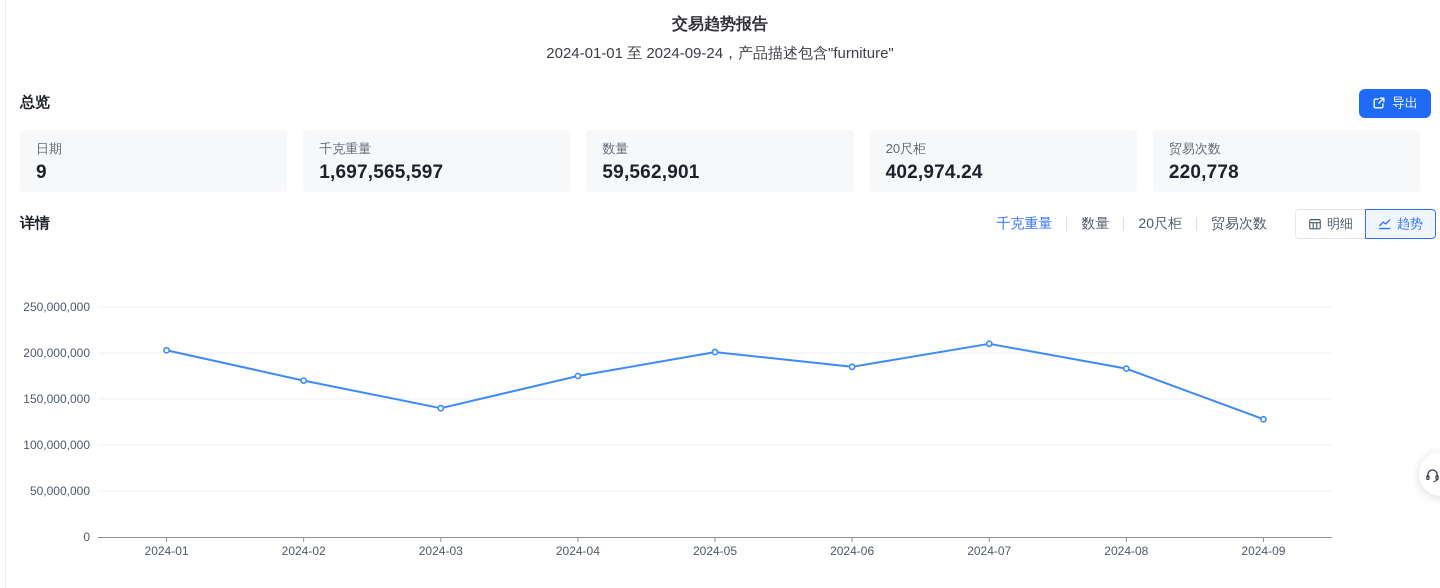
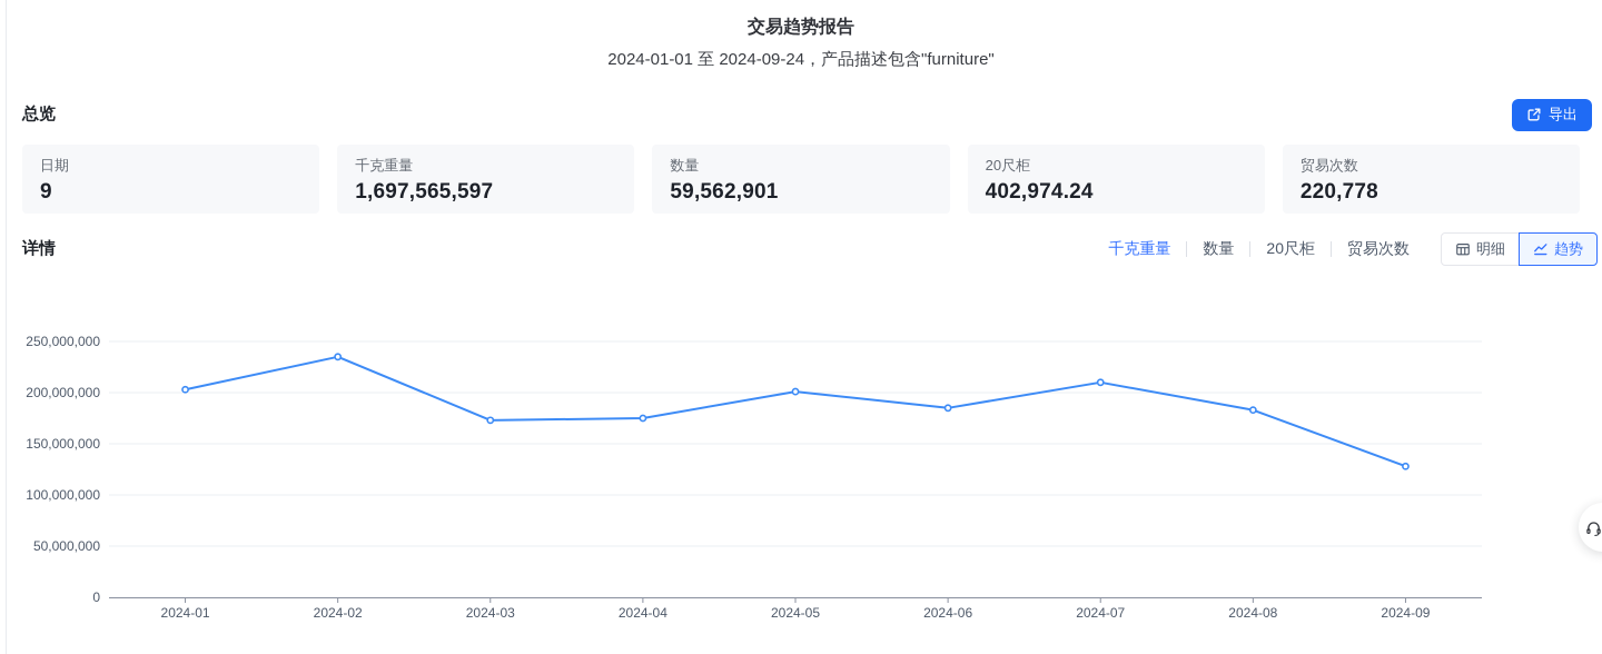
2024-02: 170000000 -> 240000000
2024-03: 140000000 -> 170000000
